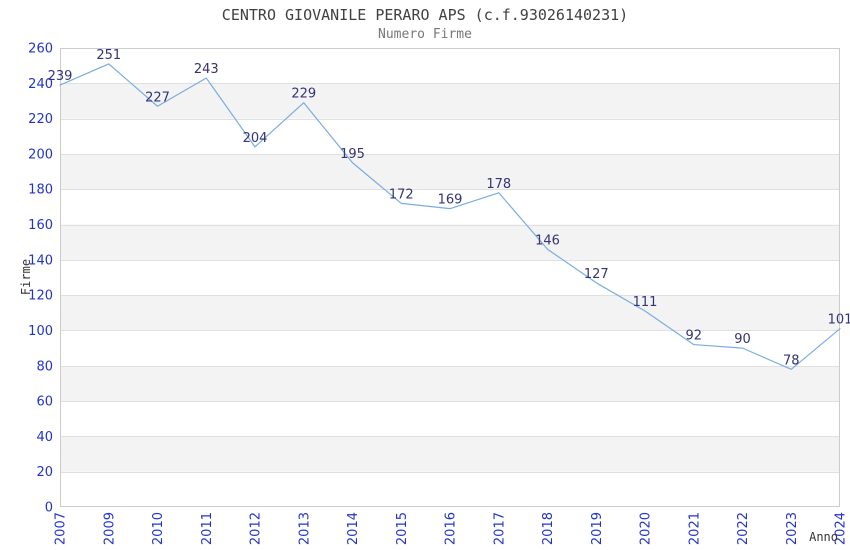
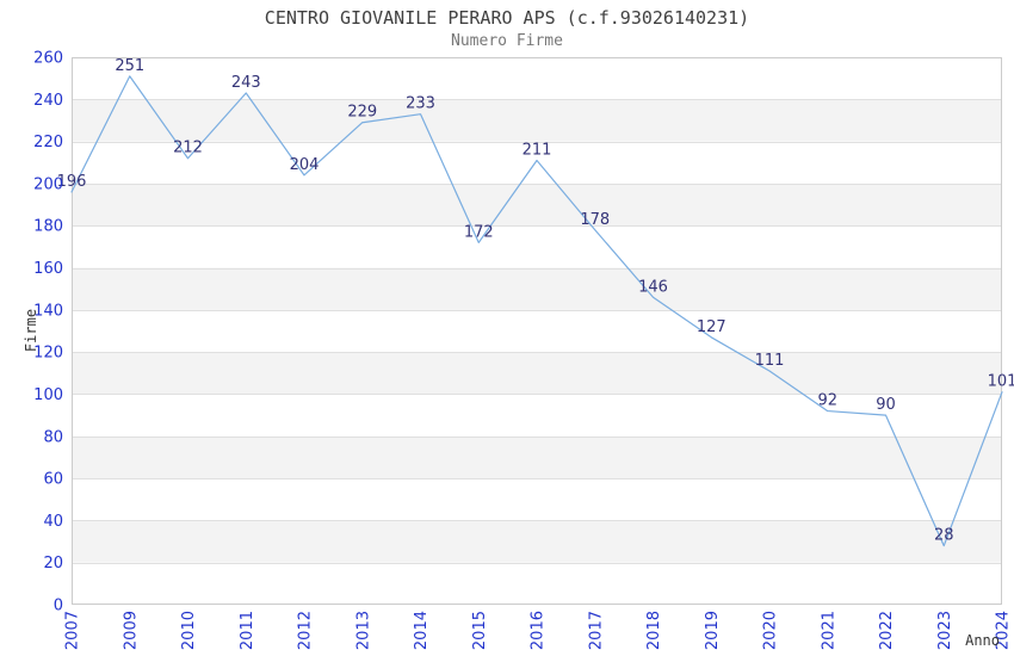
2007: 239 -> 196
2010: 227 -> 212
2014: 195 -> 233
2016: 169 -> 211
2023: 78 -> 28
